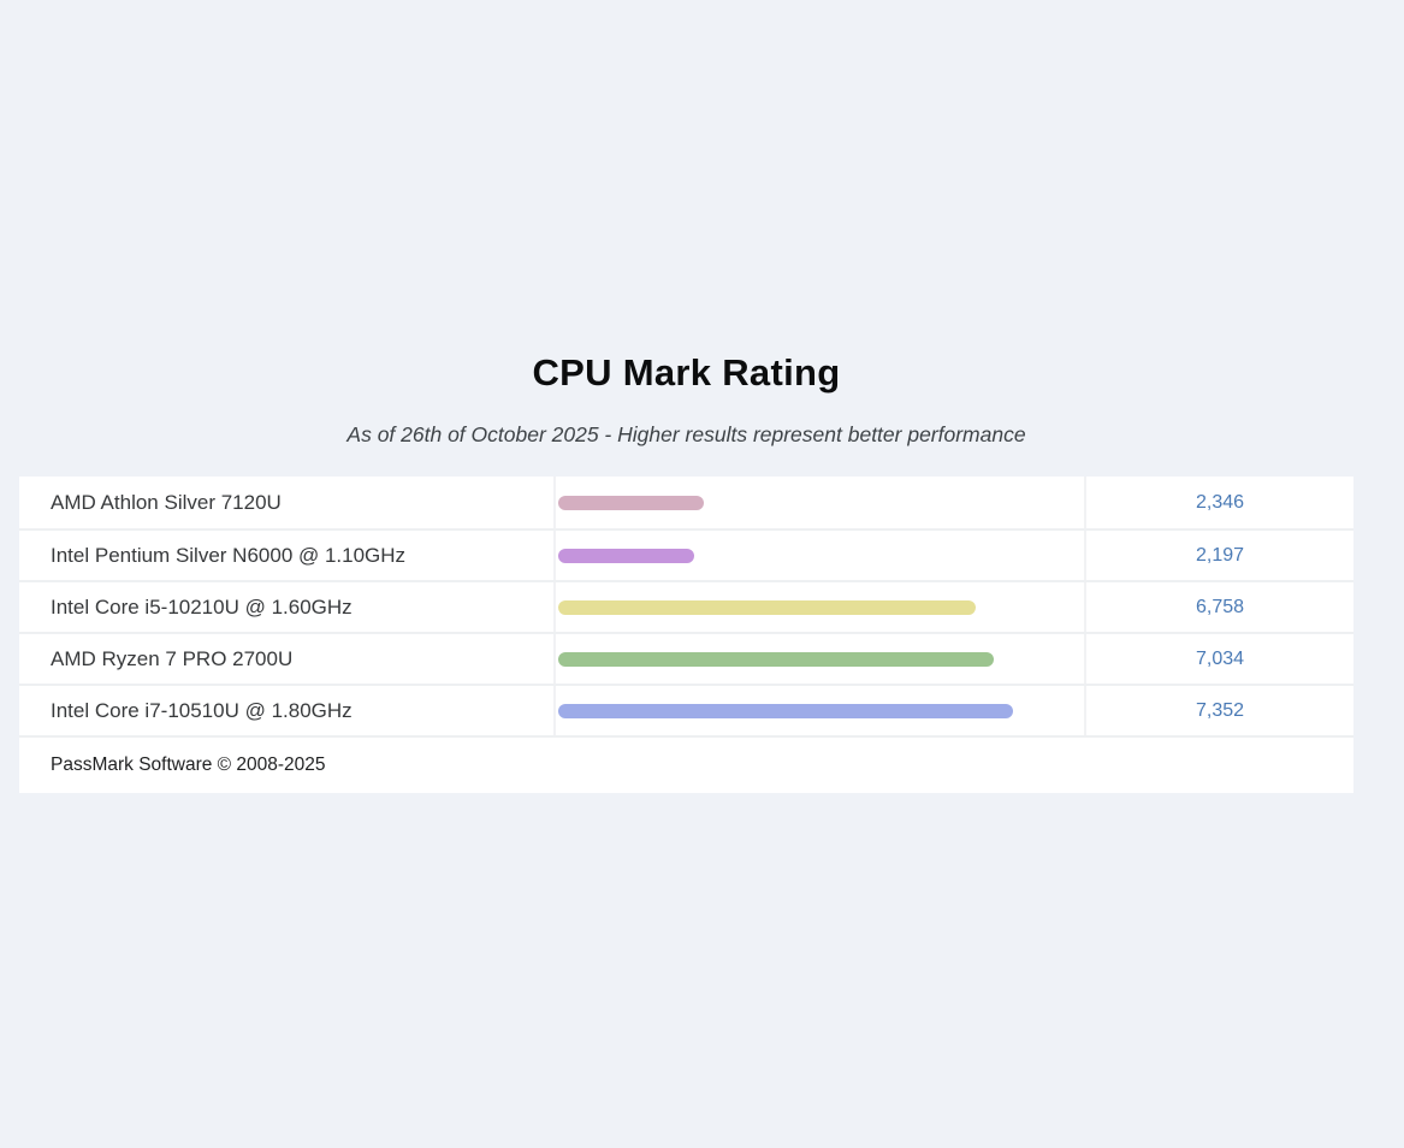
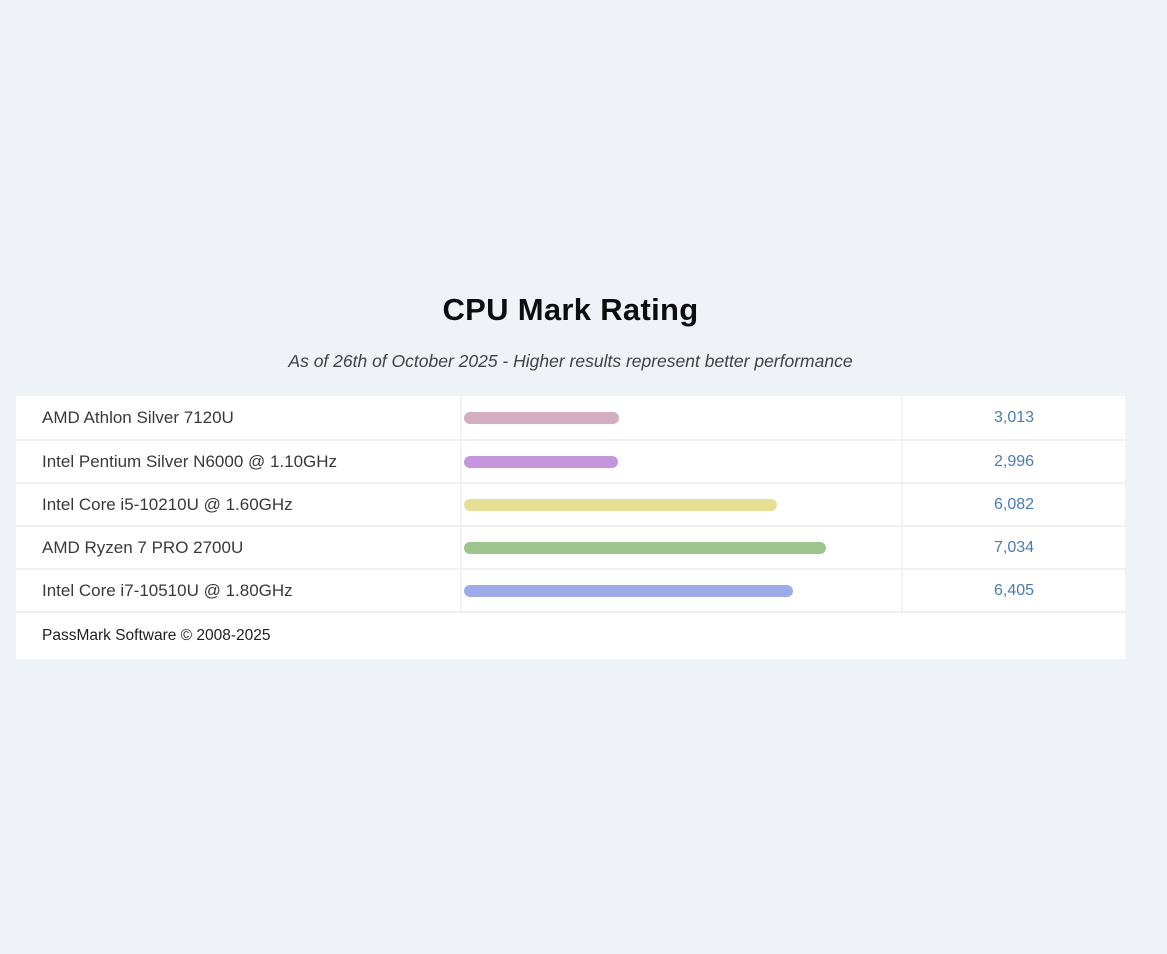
AMD Athlon Silver 7120U: 2,346 -> 3,013
Intel Pentium Silver N6000 @ 1.10GHz: 2,197 -> 2,996
Intel Core i5-10210U @ 1.60GHz: 6,758 -> 6,082
Intel Core i7-10510U @ 1.80GHz: 7,352 -> 6,405
